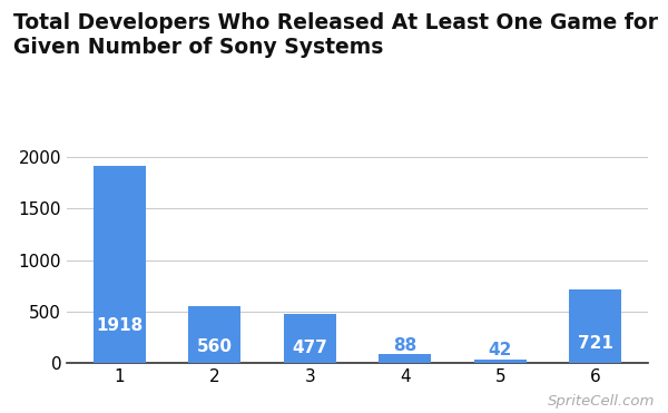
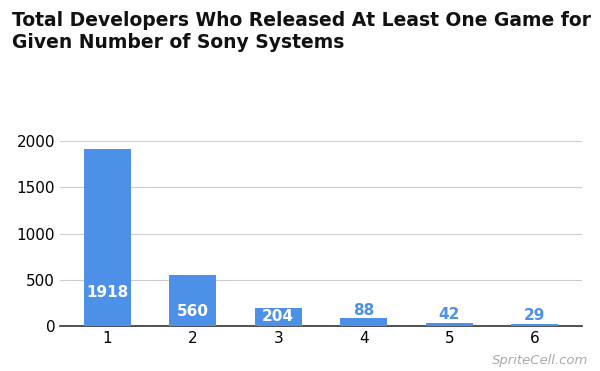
3: 477 -> 204
6: 721 -> 29
